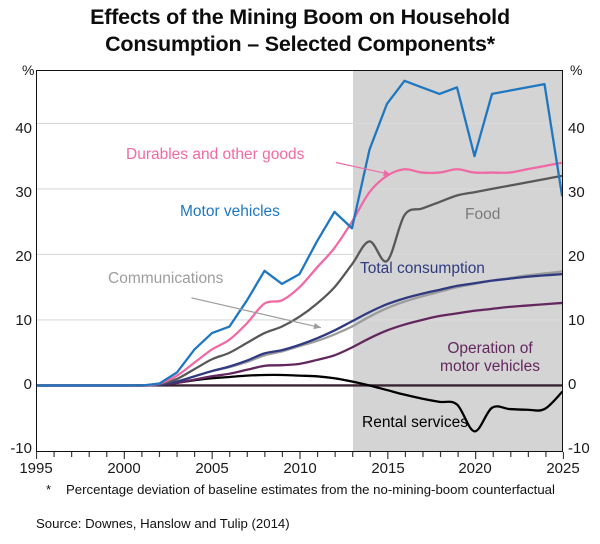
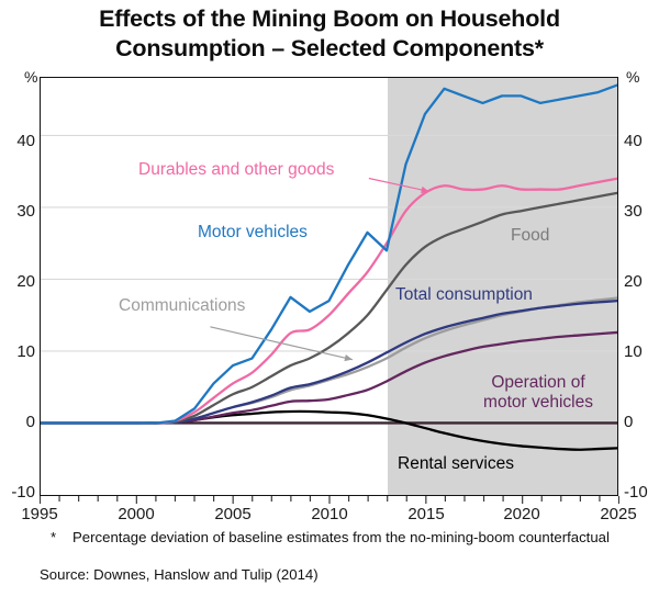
Food/2015: 19 -> 24
Motor vehicles/2020: 35 -> 46
Rental services/2020: -7 -> -3
Motor vehicles/2025: 29 -> 47
Rental services/2025: -1 -> -4
